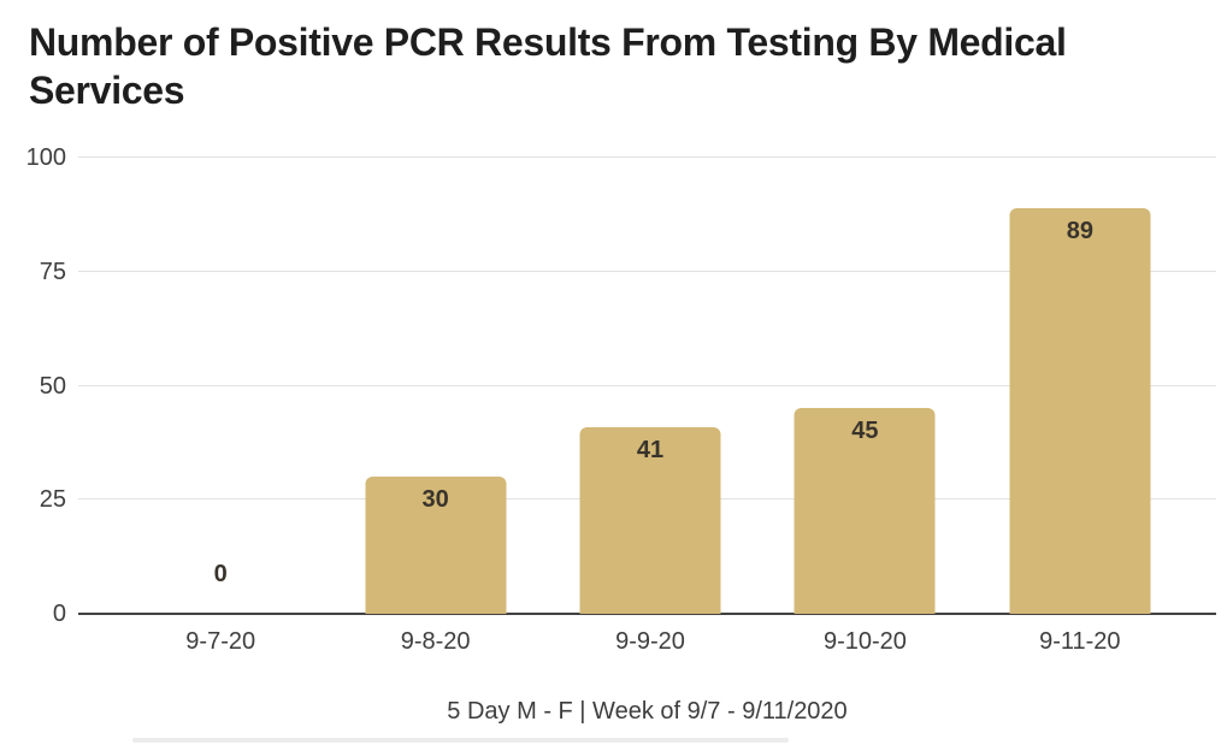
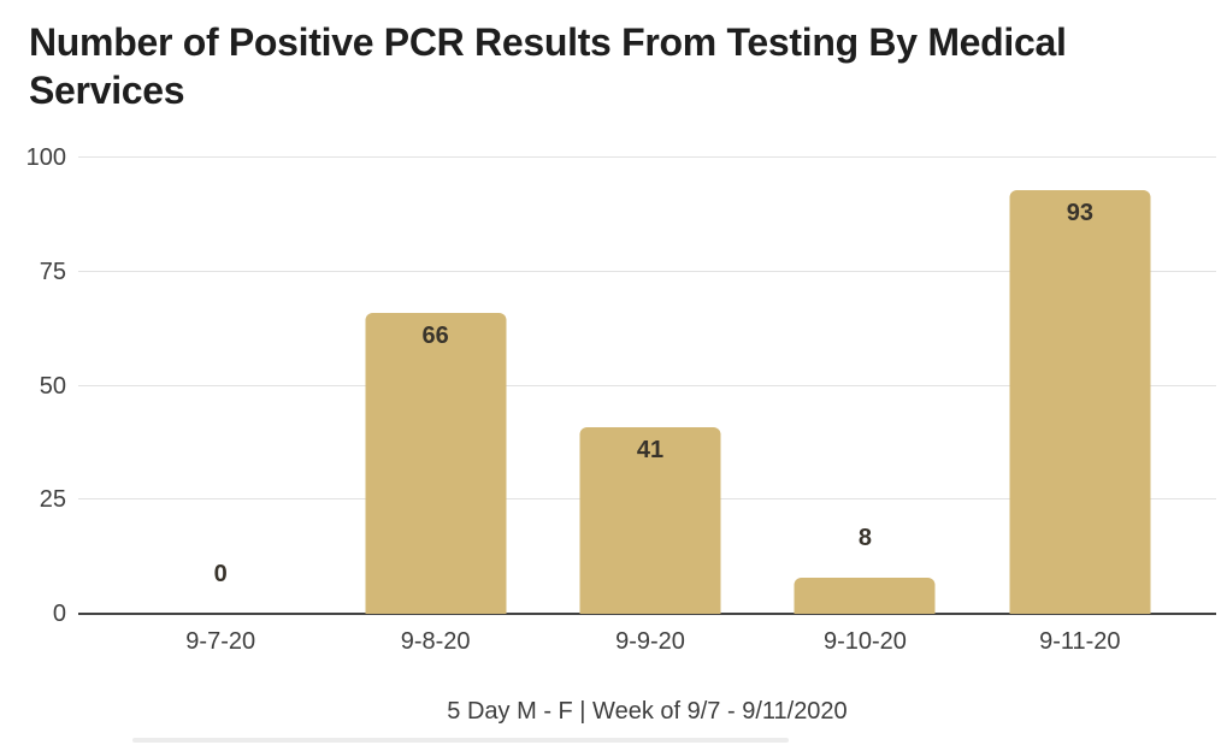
9-8-20: 30 -> 66
9-10-20: 45 -> 8
9-11-20: 89 -> 93
